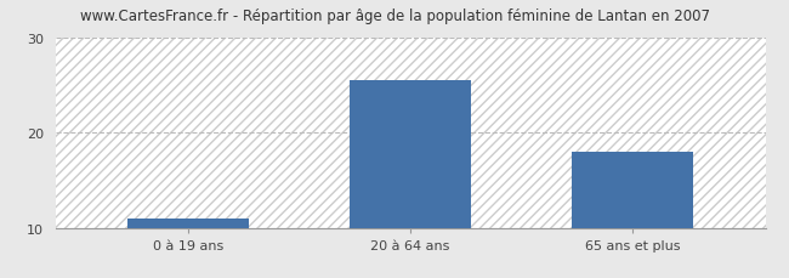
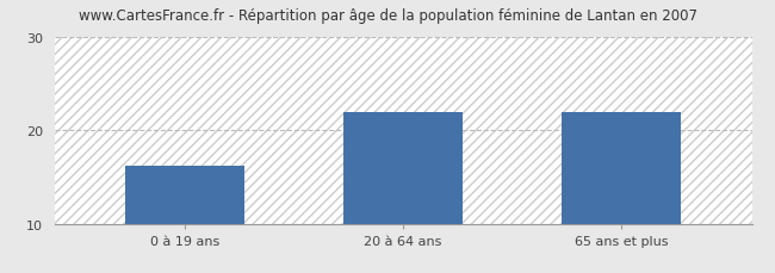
0 à 19 ans: 11.0 -> 16.2
20 à 64 ans: 25.5 -> 22.0
65 ans et plus: 18.0 -> 22.0
